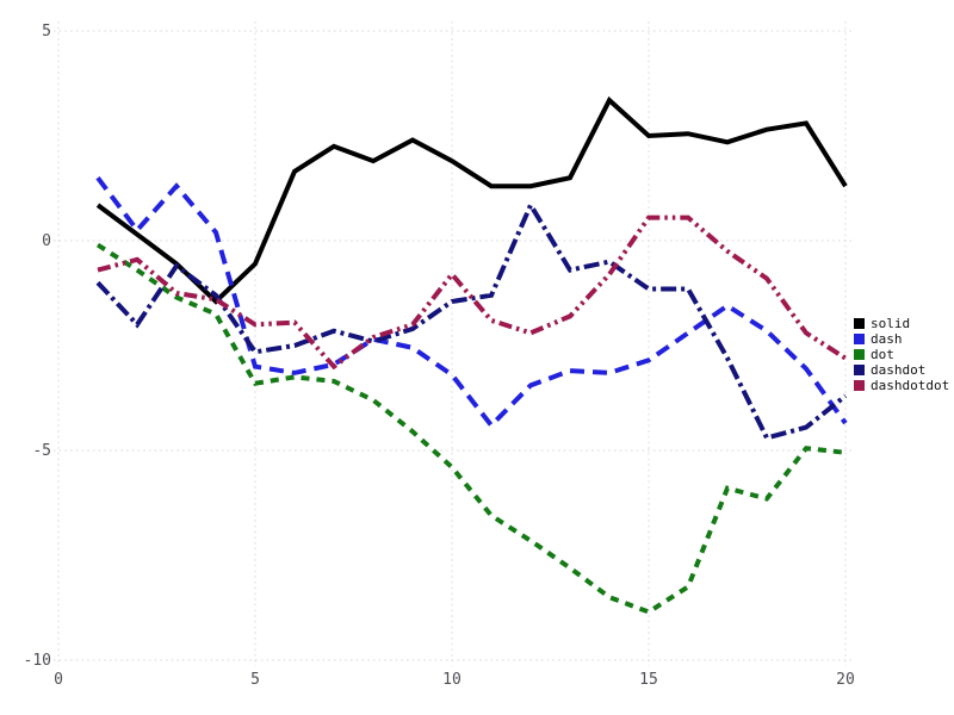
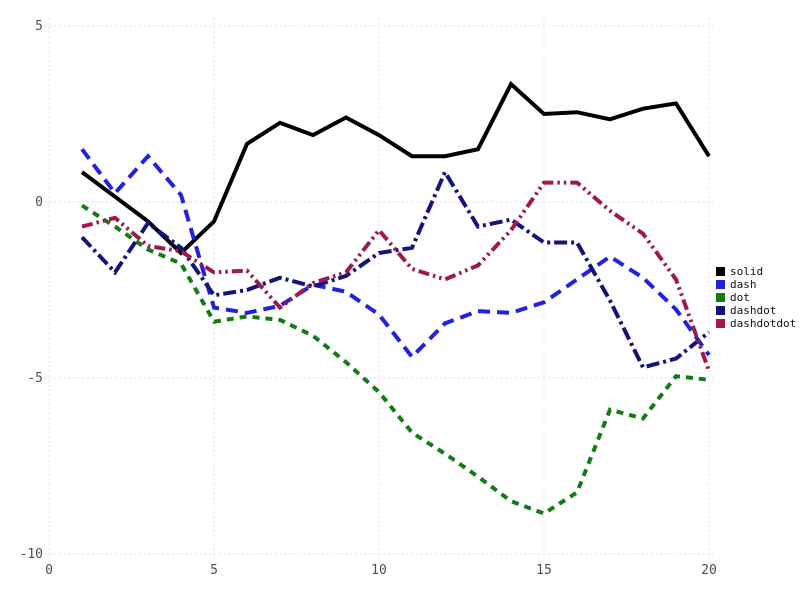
dashdotdot/20: -2.8 -> -4.8
